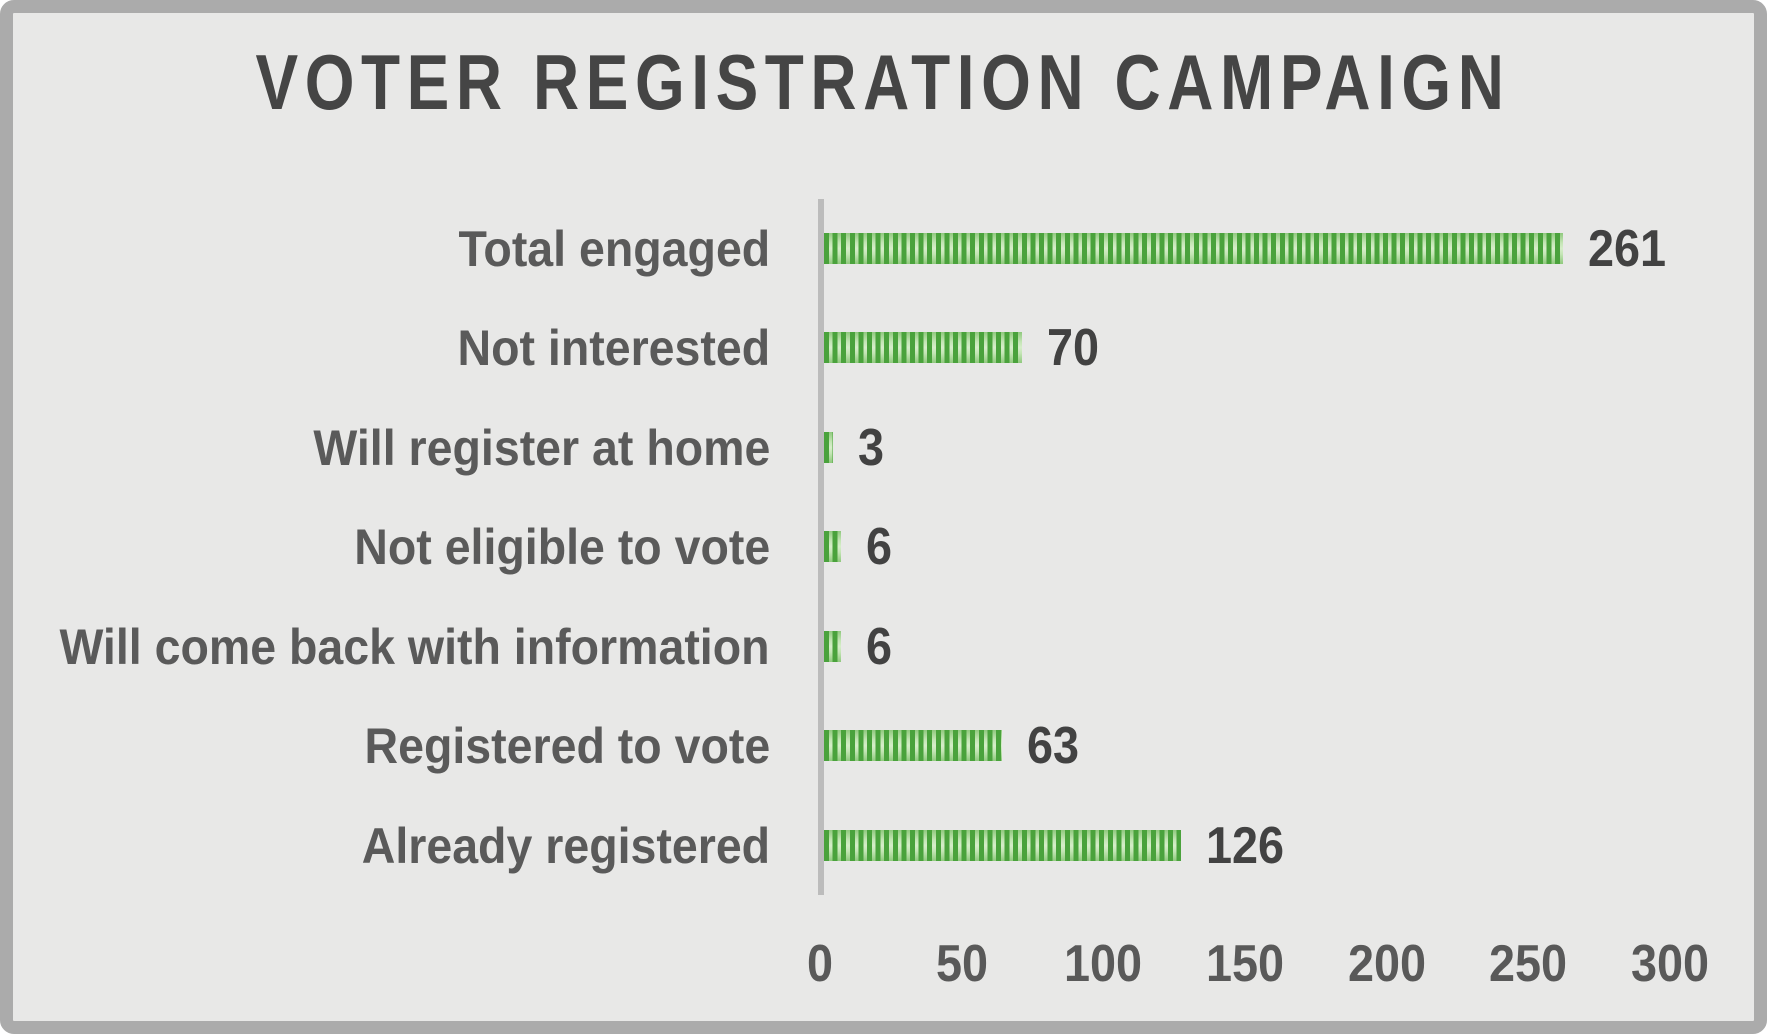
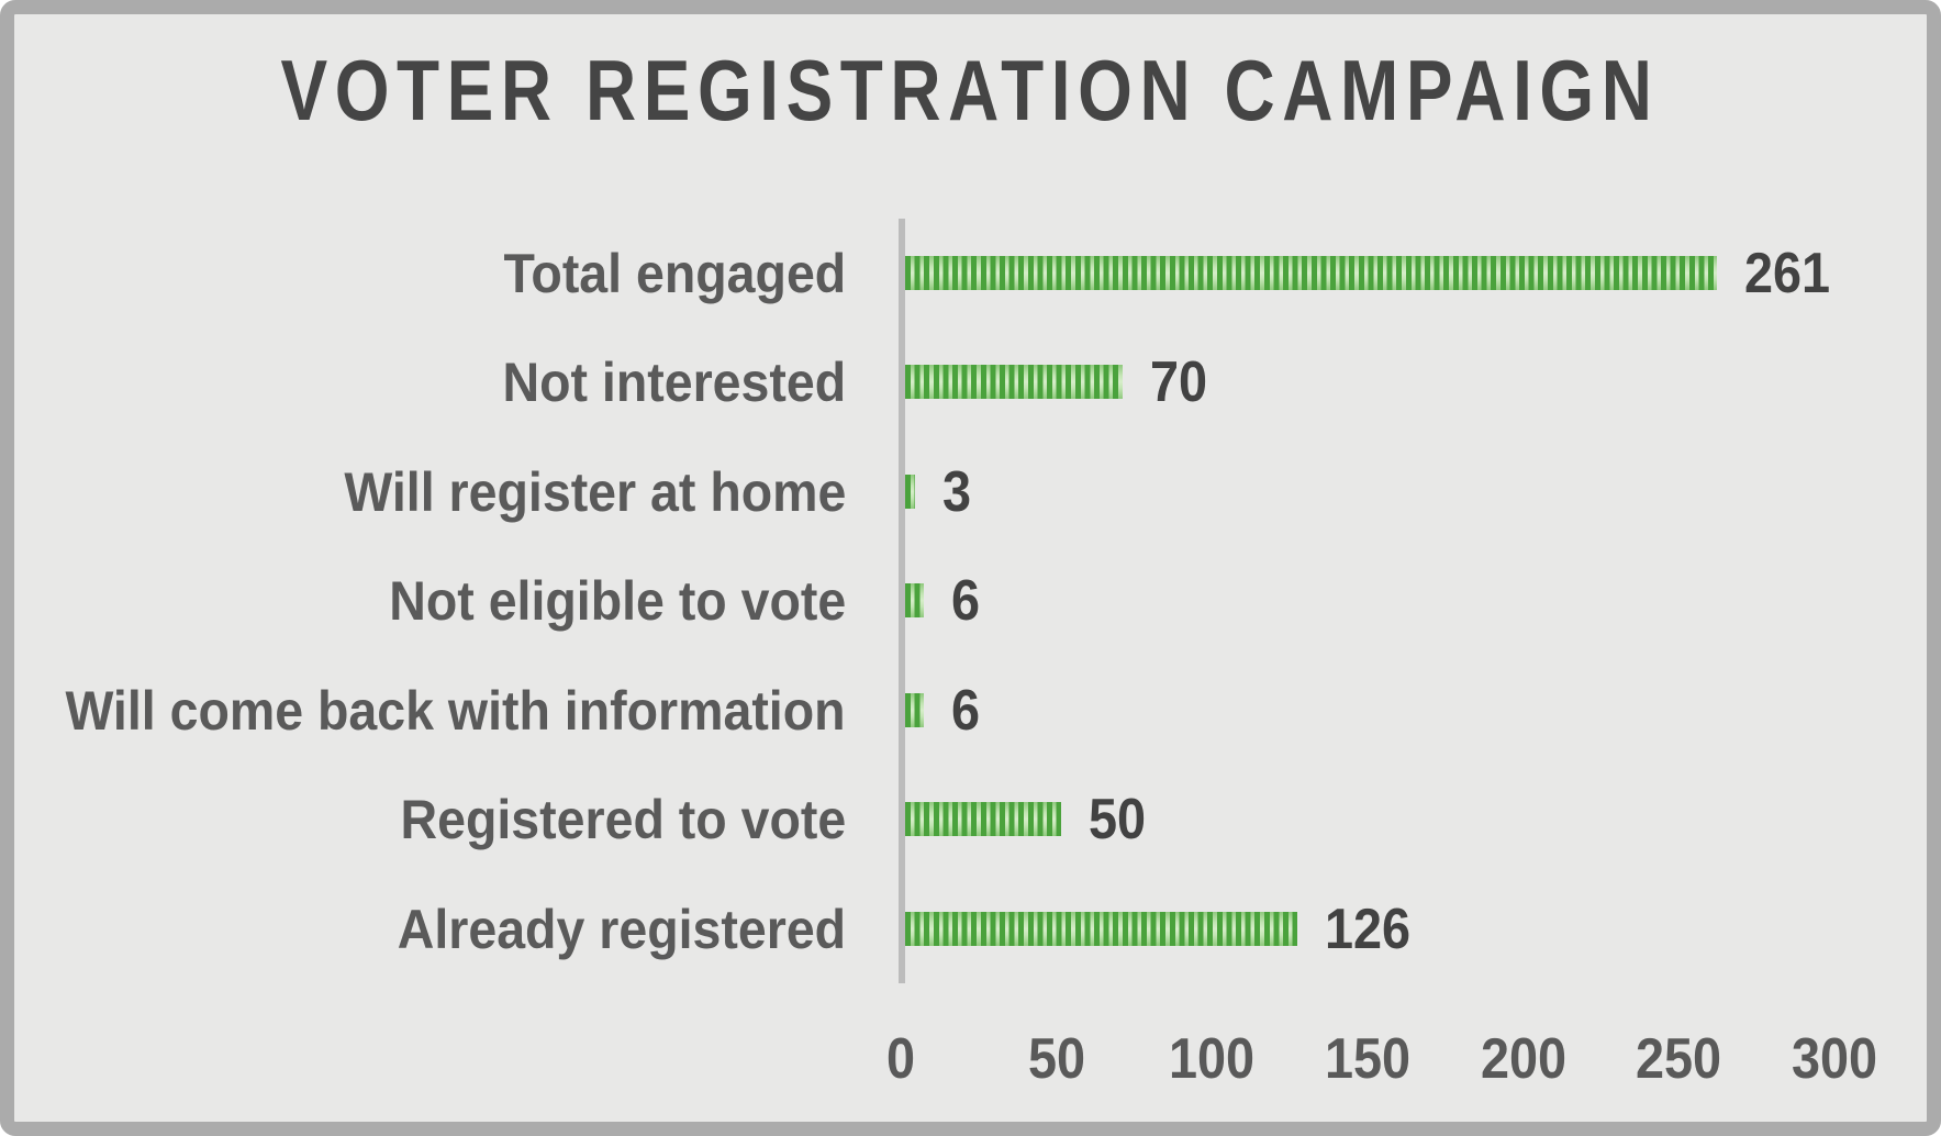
Registered to vote: 63 -> 50
